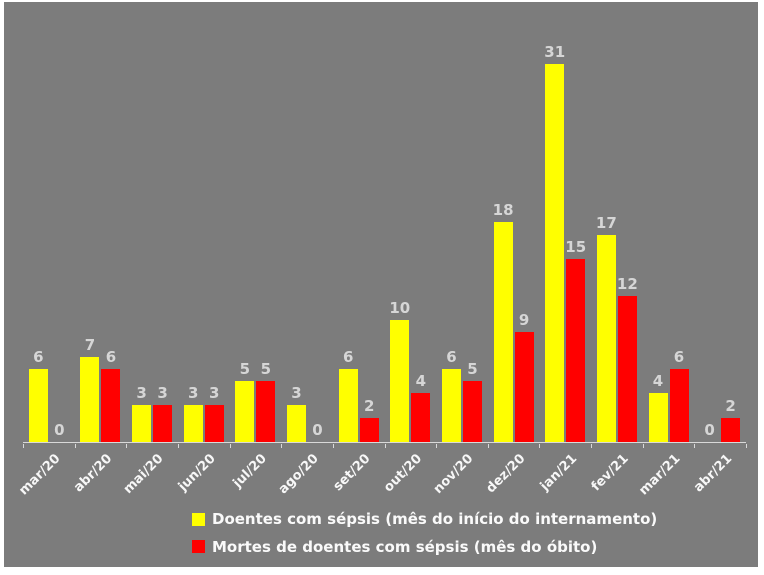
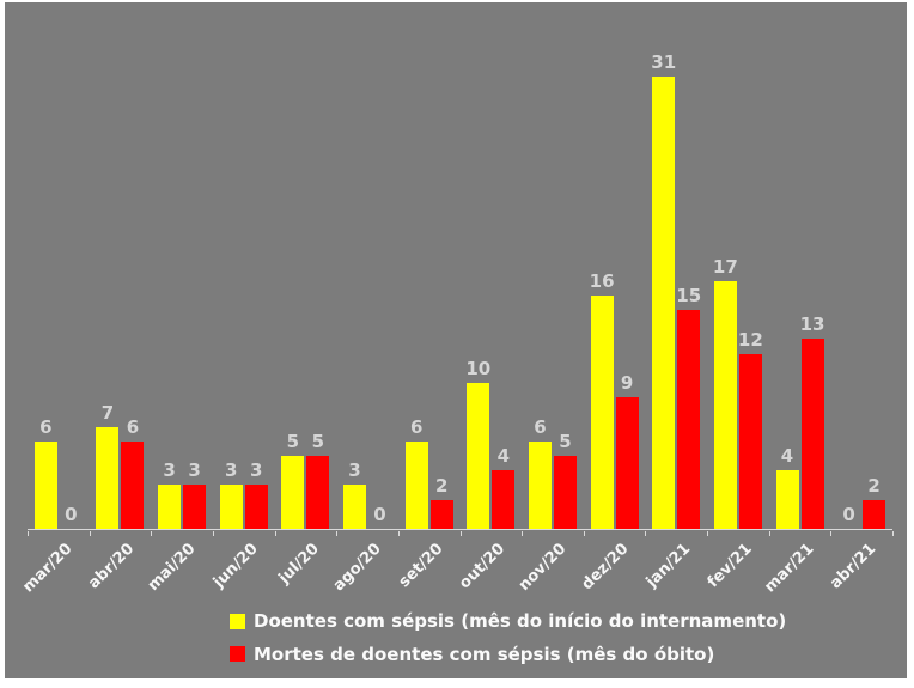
Doentes com sépsis (mês do início do internamento)/dez/20: 18 -> 16
Mortes de doentes com sépsis (mês do óbito)/mar/21: 6 -> 13
